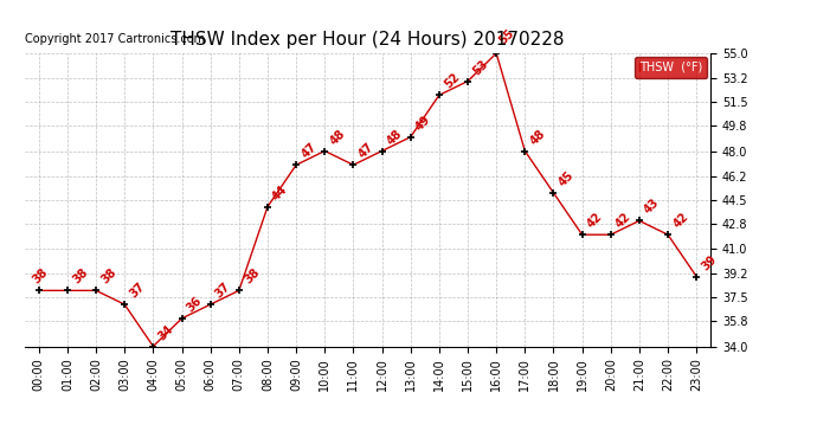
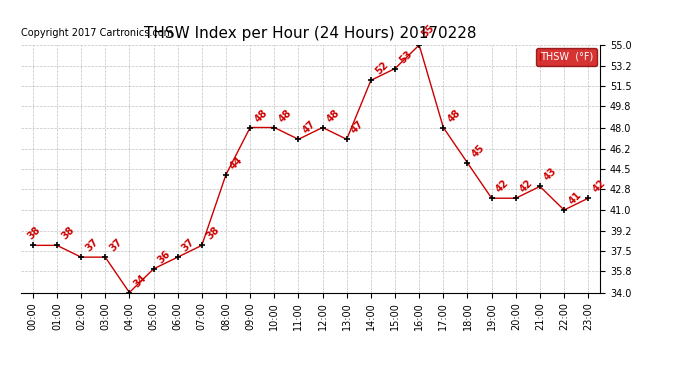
02:00: 38 -> 37
09:00: 47 -> 48
13:00: 49 -> 47
22:00: 42 -> 41
23:00: 39 -> 42
